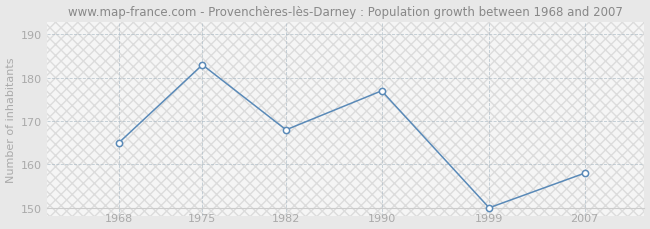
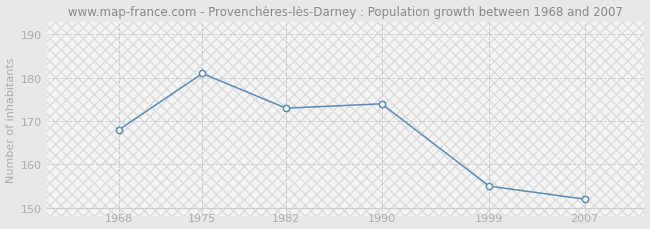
1968: 165 -> 168
1975: 183 -> 181
1982: 168 -> 173
1990: 177 -> 174
1999: 150 -> 155
2007: 158 -> 152
